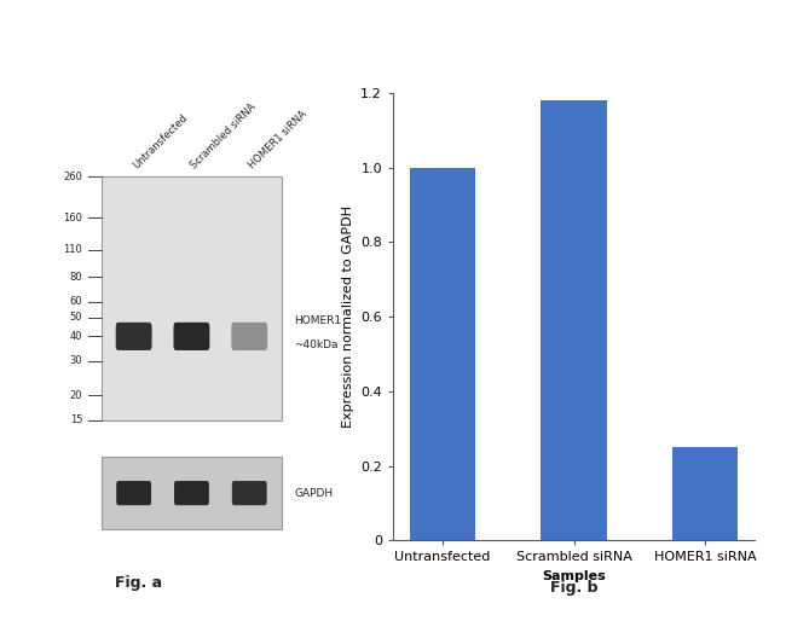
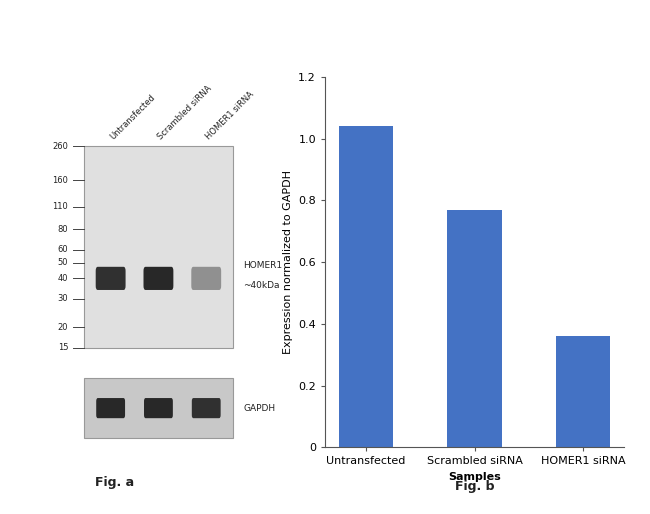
Untransfected: 1.00 -> 1.04
Scrambled siRNA: 1.18 -> 0.77
HOMER1 siRNA: 0.25 -> 0.36
